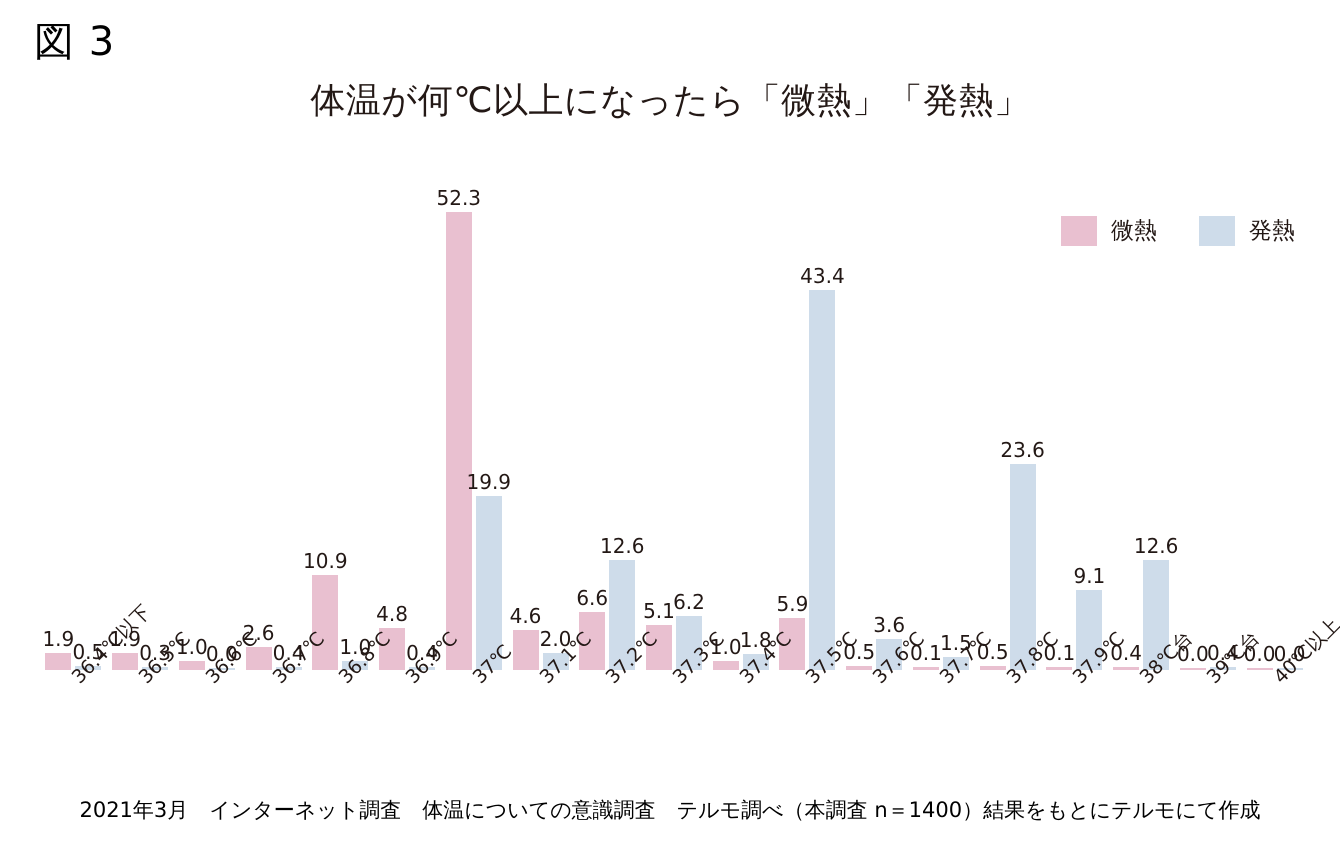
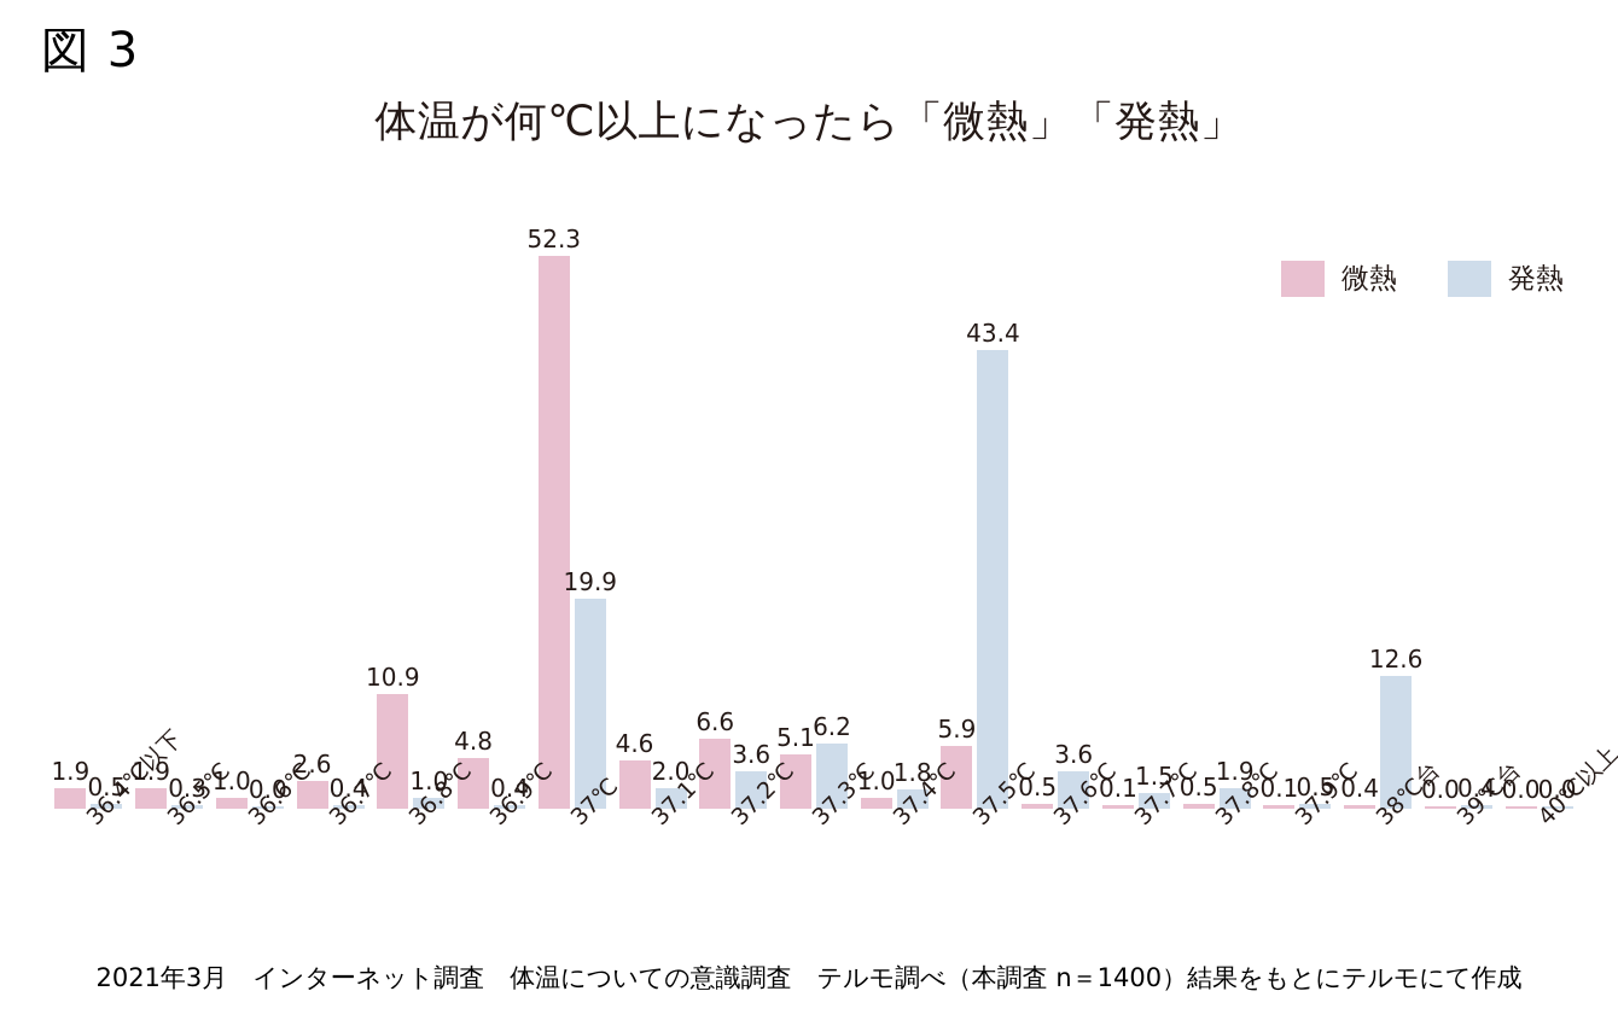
発熱/37.2℃: 12.6 -> 3.6
発熱/37.8℃: 23.6 -> 1.9
発熱/37.9℃: 9.1 -> 0.5
